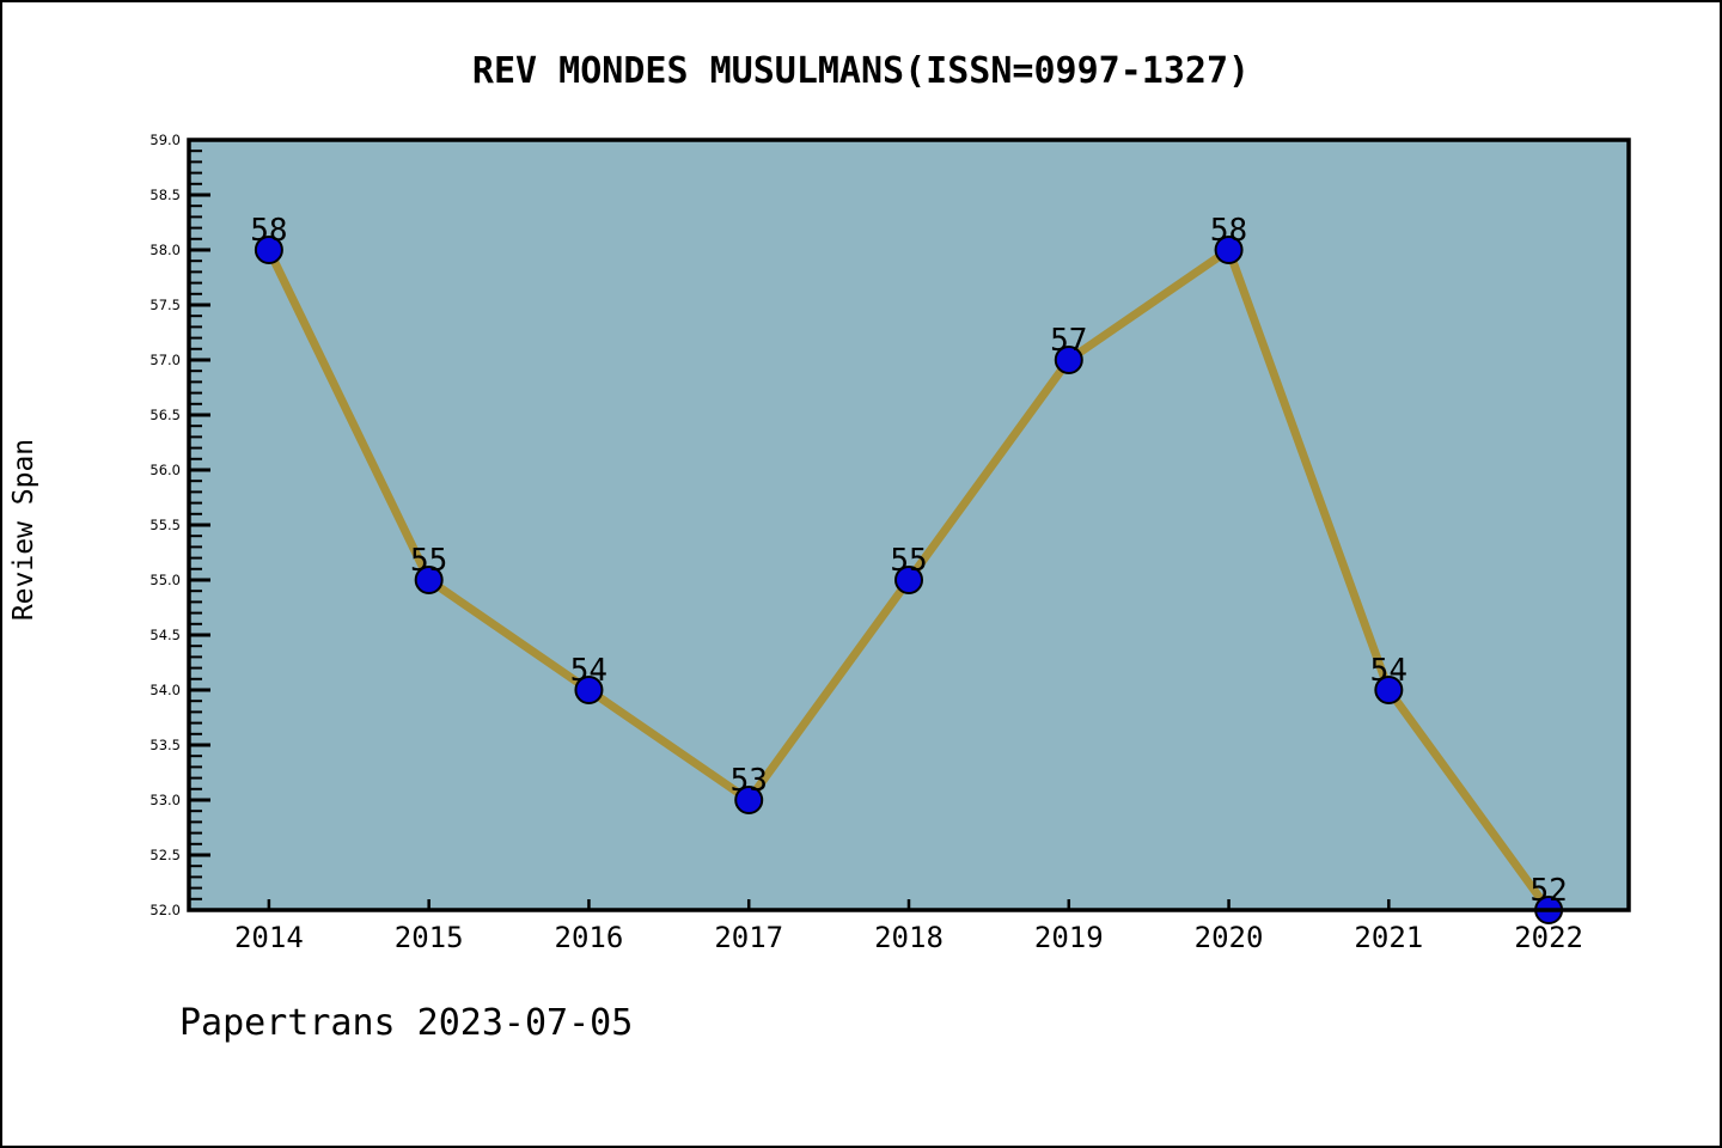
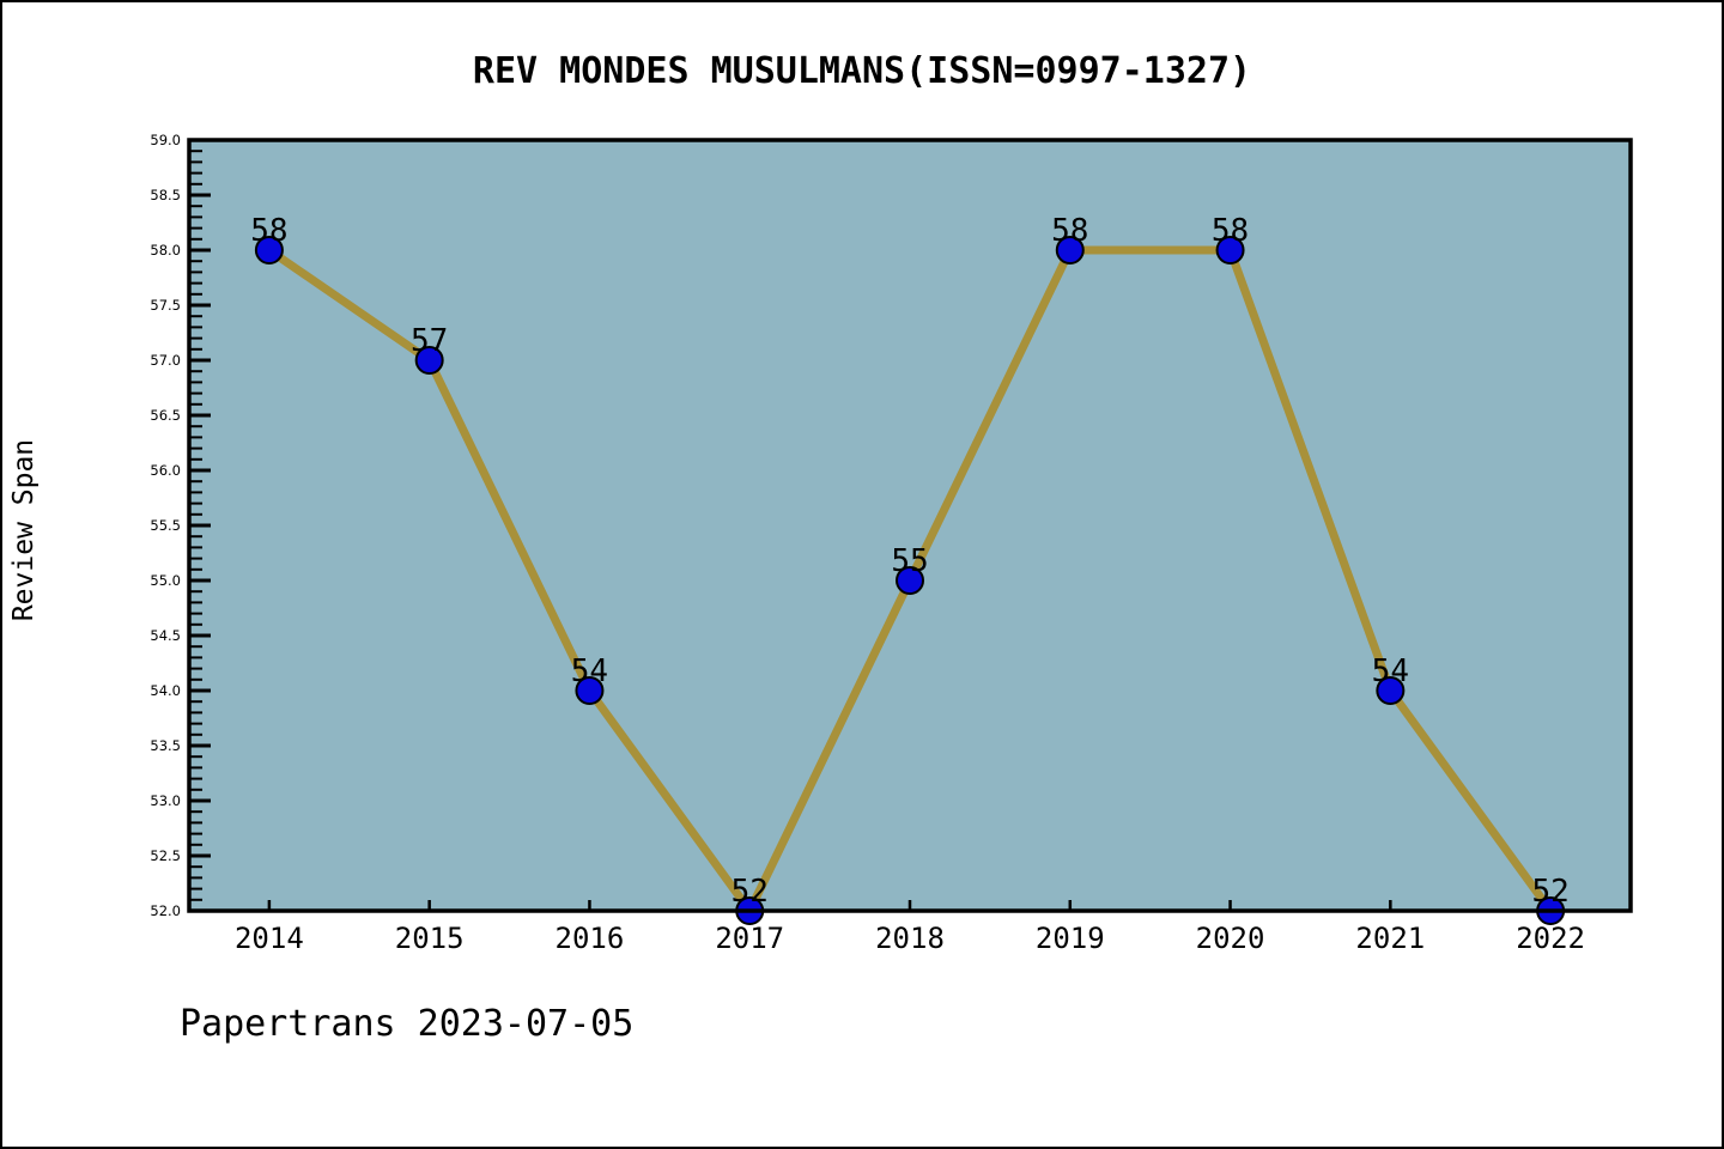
2015: 55 -> 57
2017: 53 -> 52
2019: 57 -> 58
